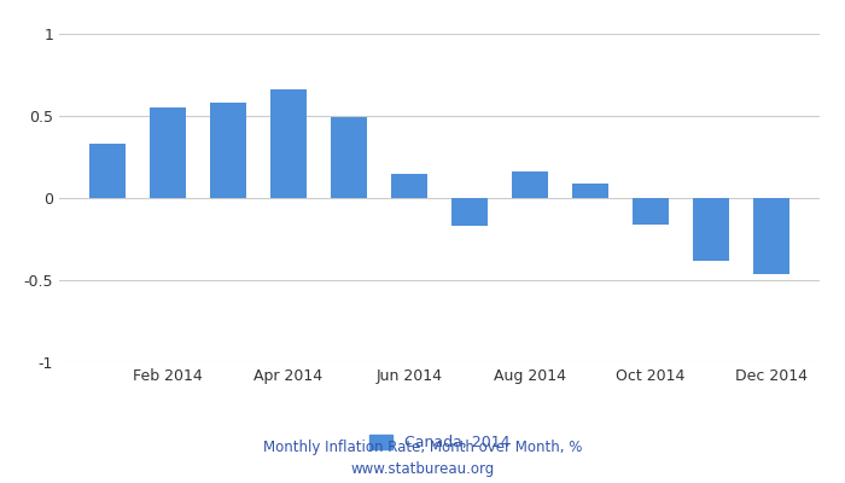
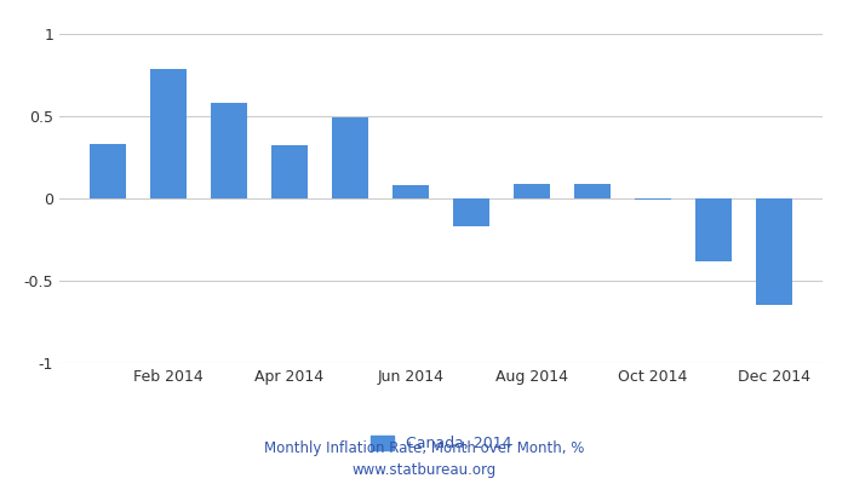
Feb 2014: 0.55 -> 0.79
Apr 2014: 0.66 -> 0.32
Jun 2014: 0.15 -> 0.08
Aug 2014: 0.16 -> 0.09
Oct 2014: -0.16 -> -0.01
Dec 2014: -0.46 -> -0.65
